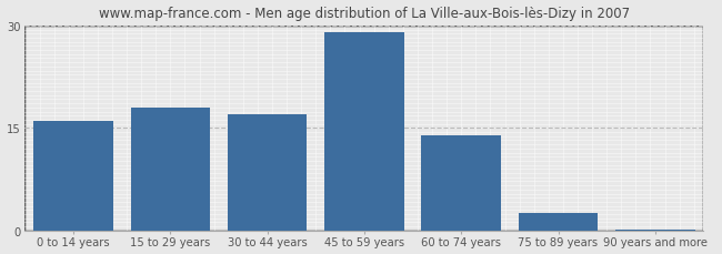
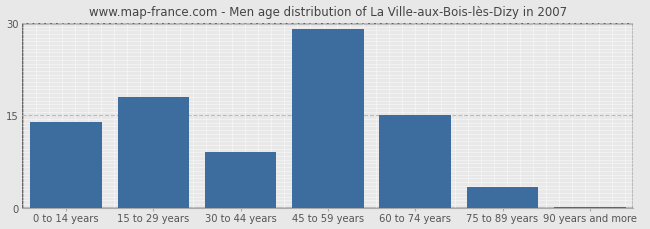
0 to 14 years: 16.0 -> 14.0
30 to 44 years: 17.0 -> 9.0
60 to 74 years: 14.0 -> 15.0
75 to 89 years: 2.5 -> 3.4
